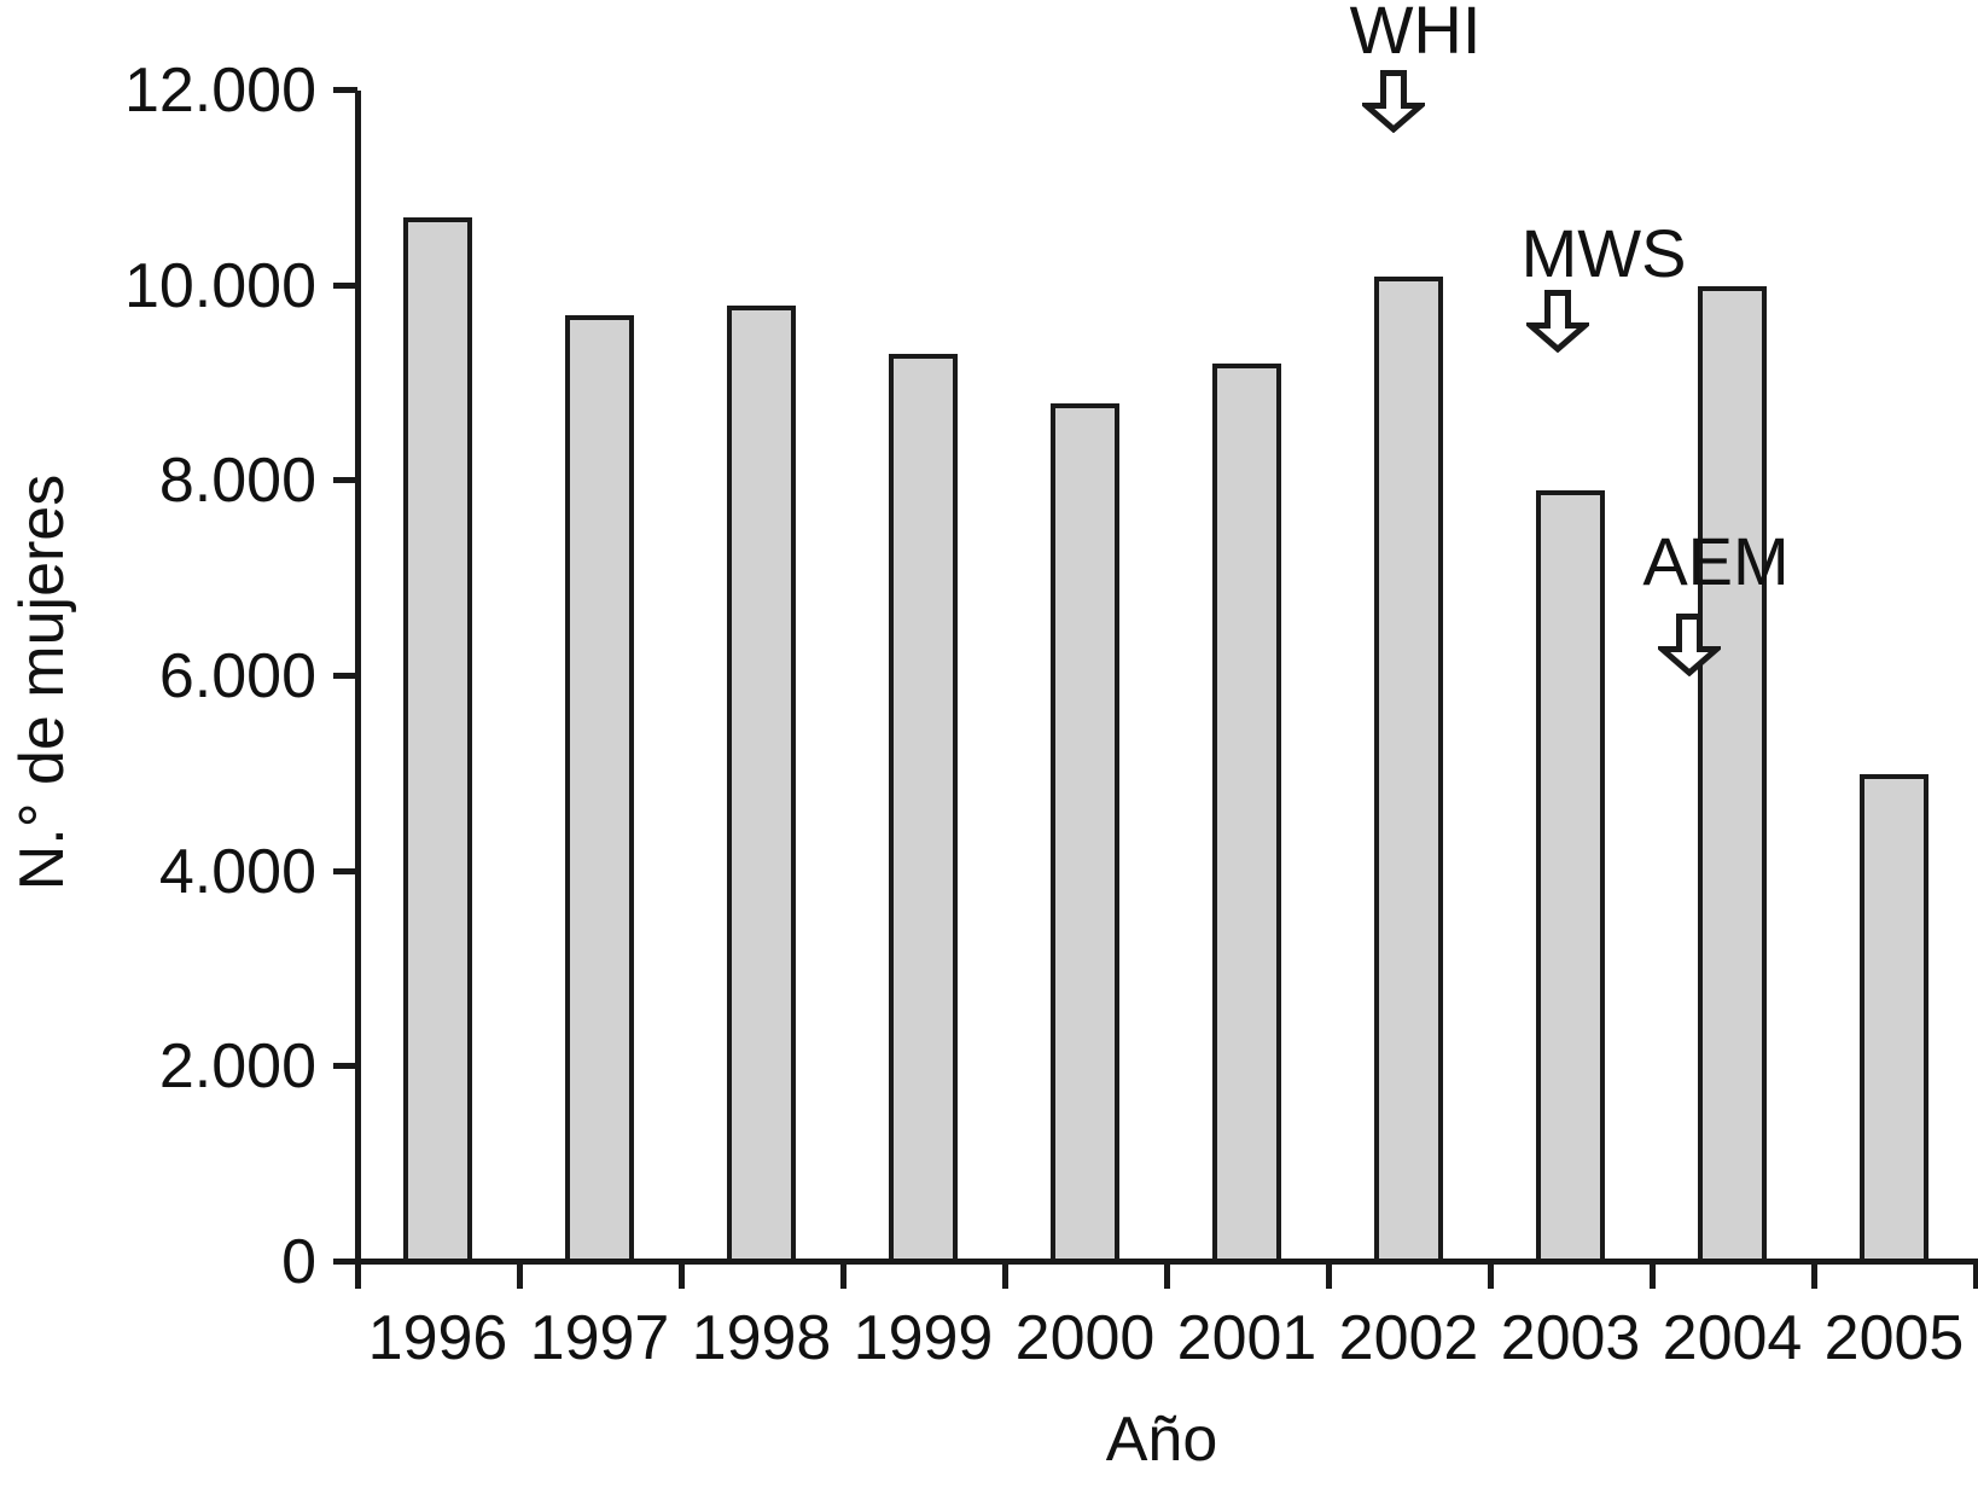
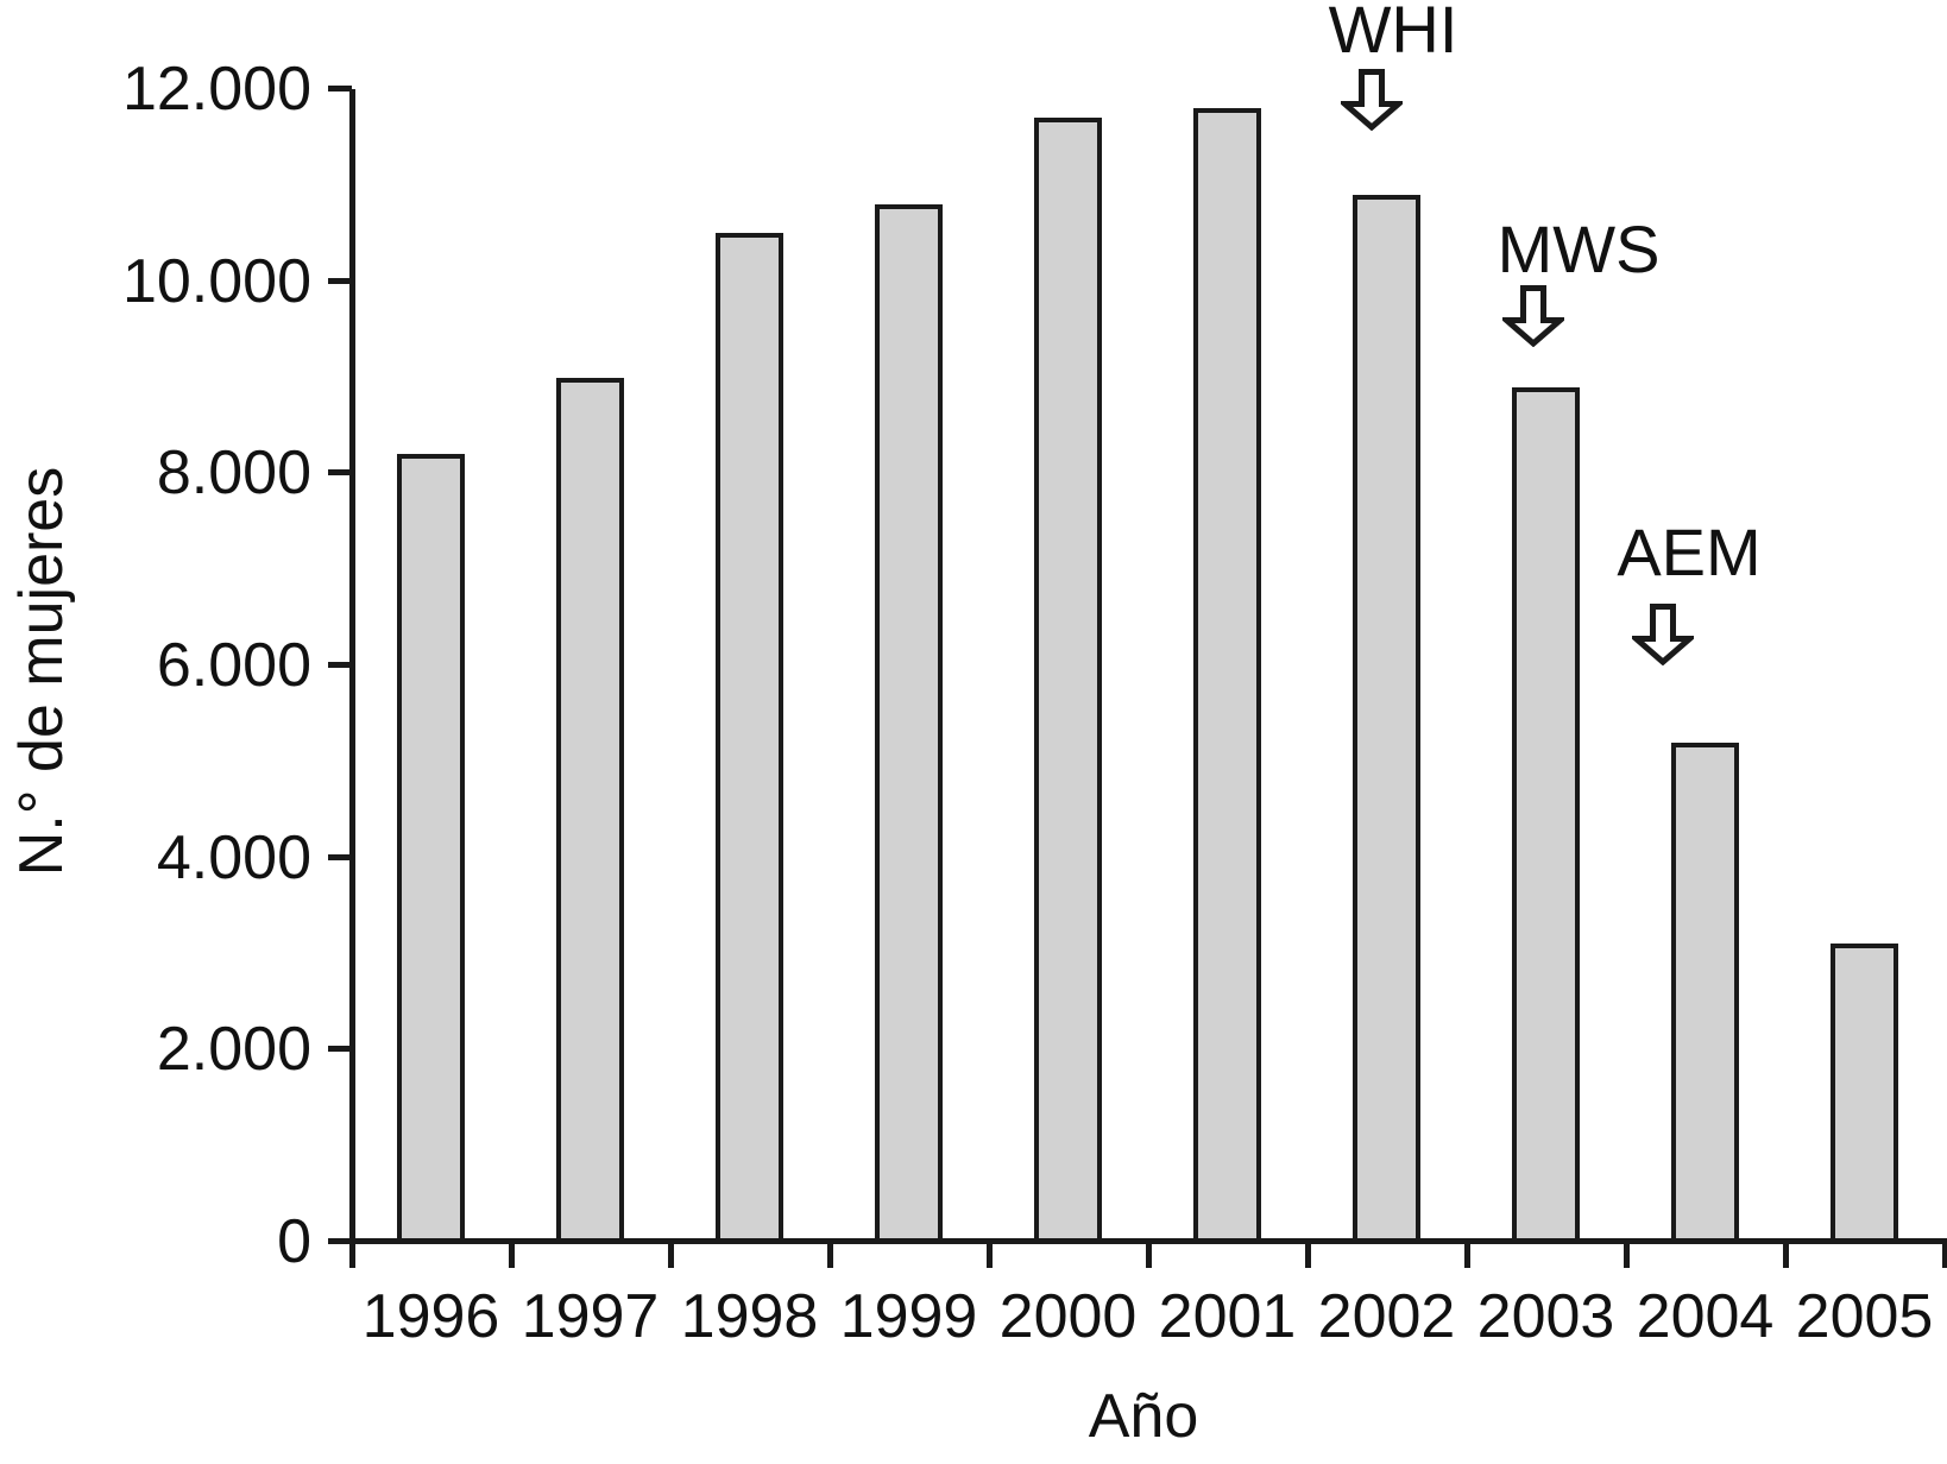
1996: 10700 -> 8200
1997: 9700 -> 9000
1998: 9800 -> 10500
1999: 9300 -> 10800
2000: 8800 -> 11700
2001: 9200 -> 11800
2002: 10100 -> 10900
2003: 7900 -> 8900
2004: 10000 -> 5200
2005: 5000 -> 3100
